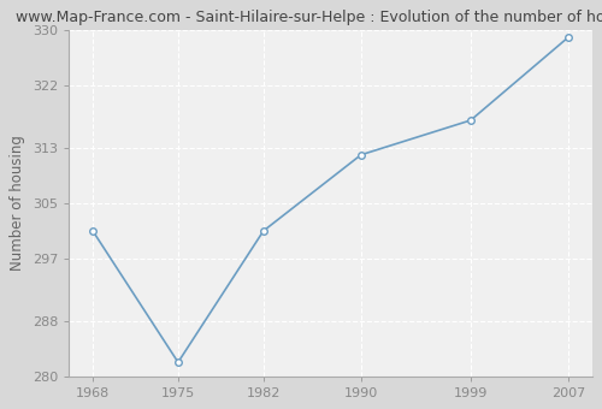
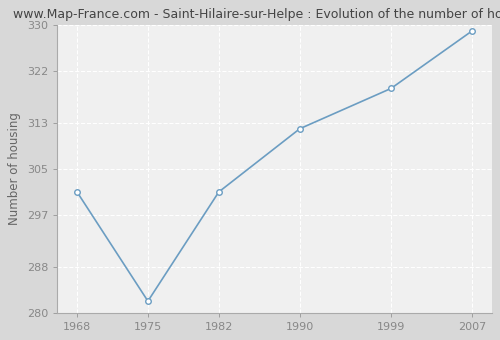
1999: 317 -> 319
